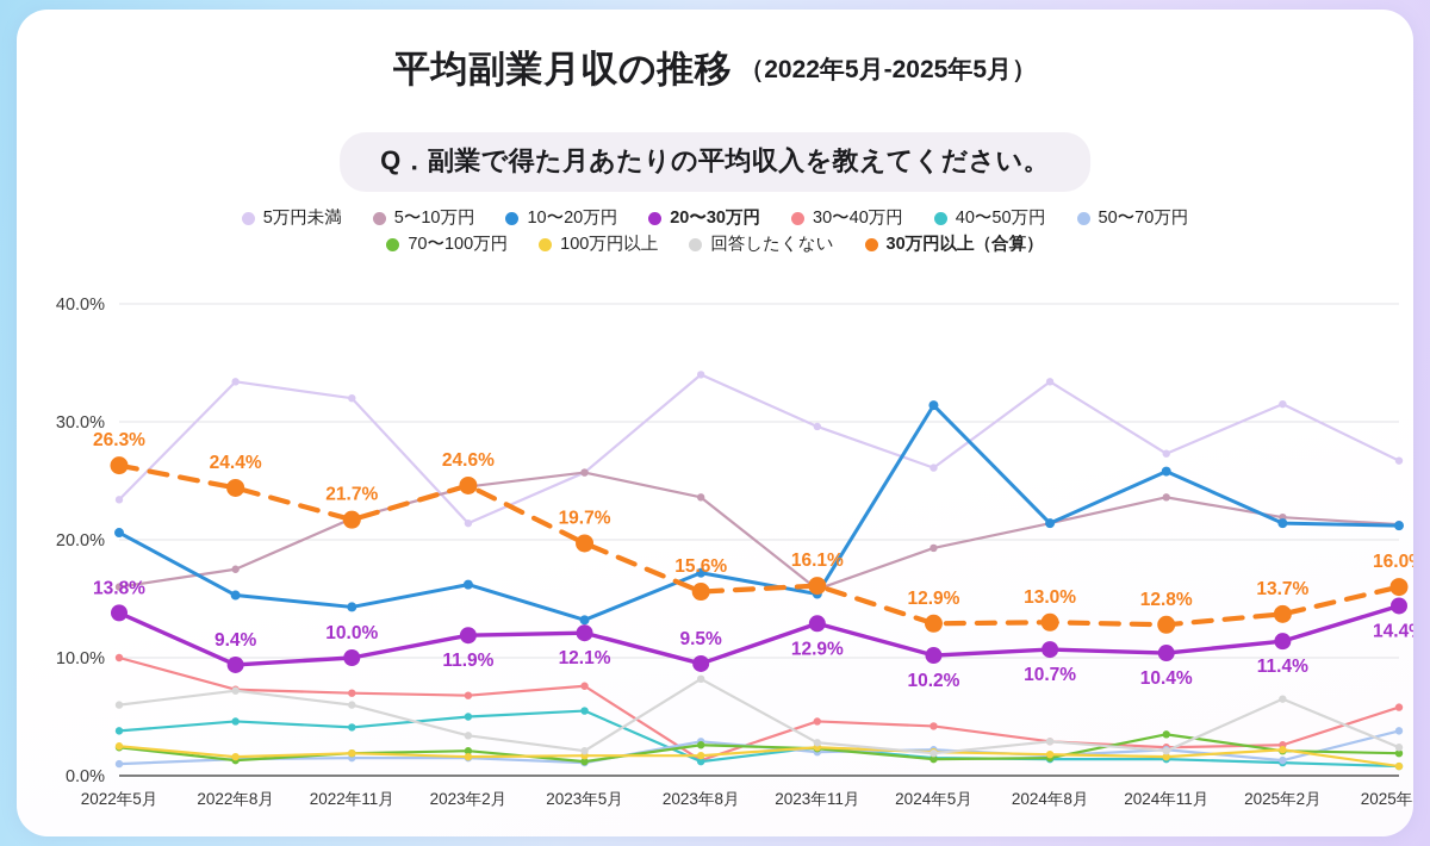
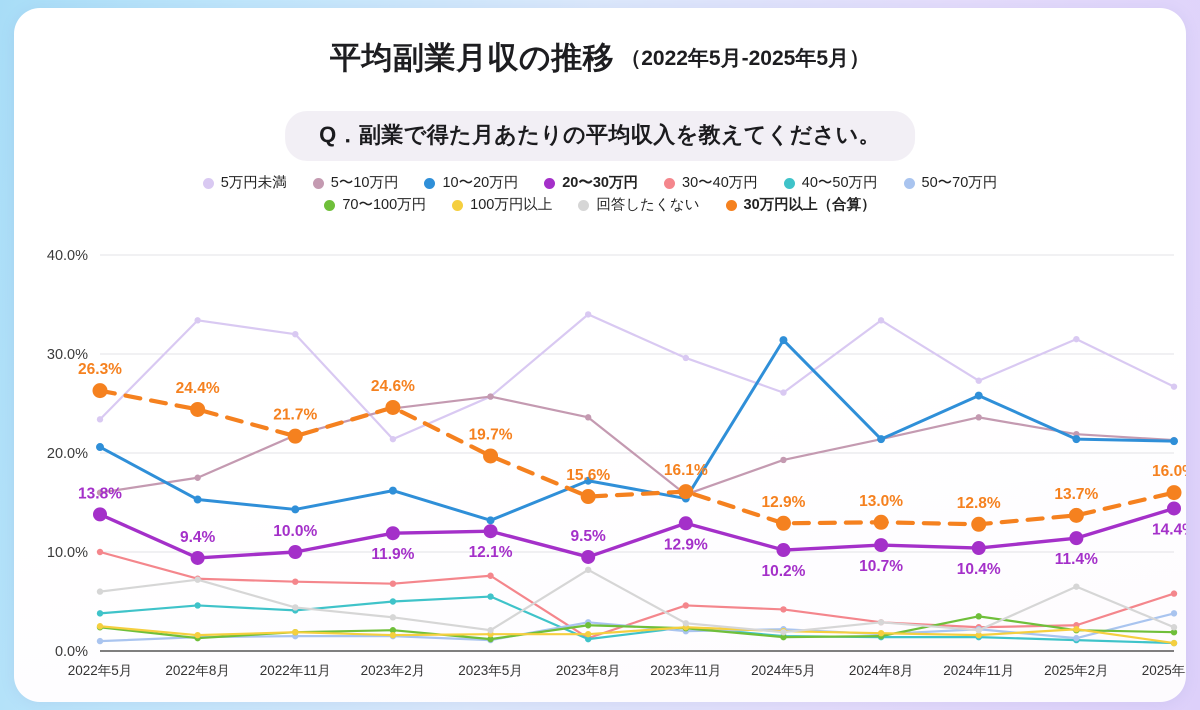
回答したくない/2022年11月: 6% -> 4%
